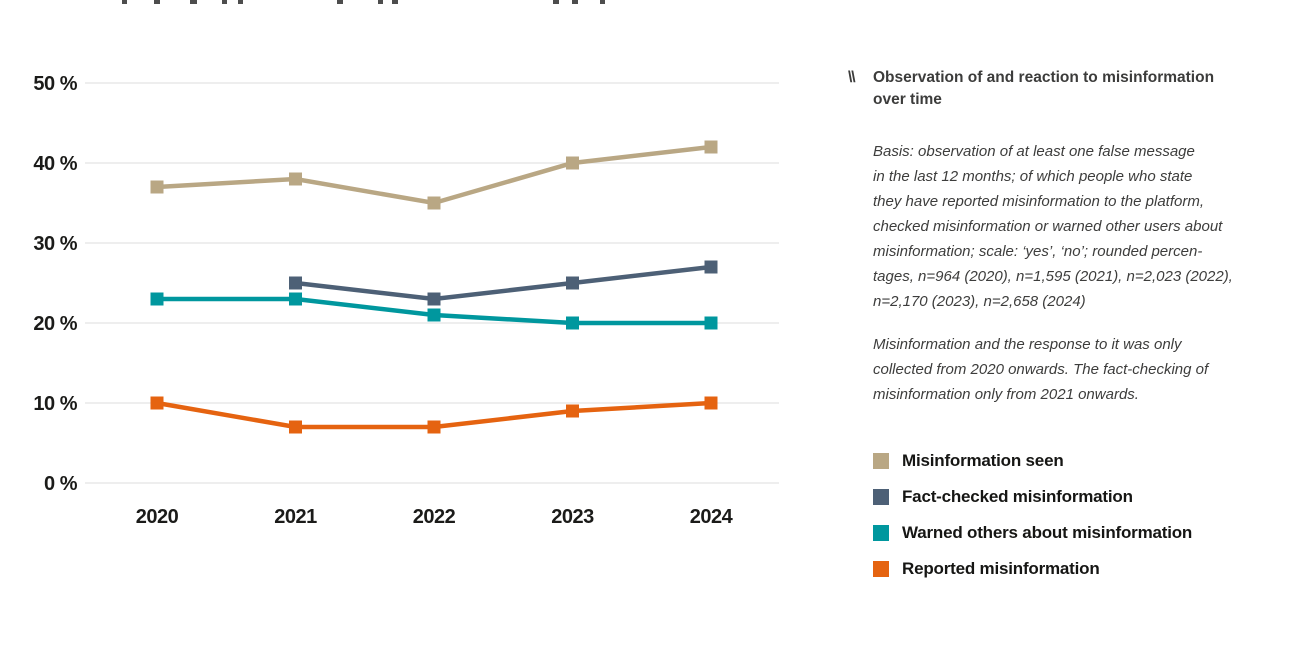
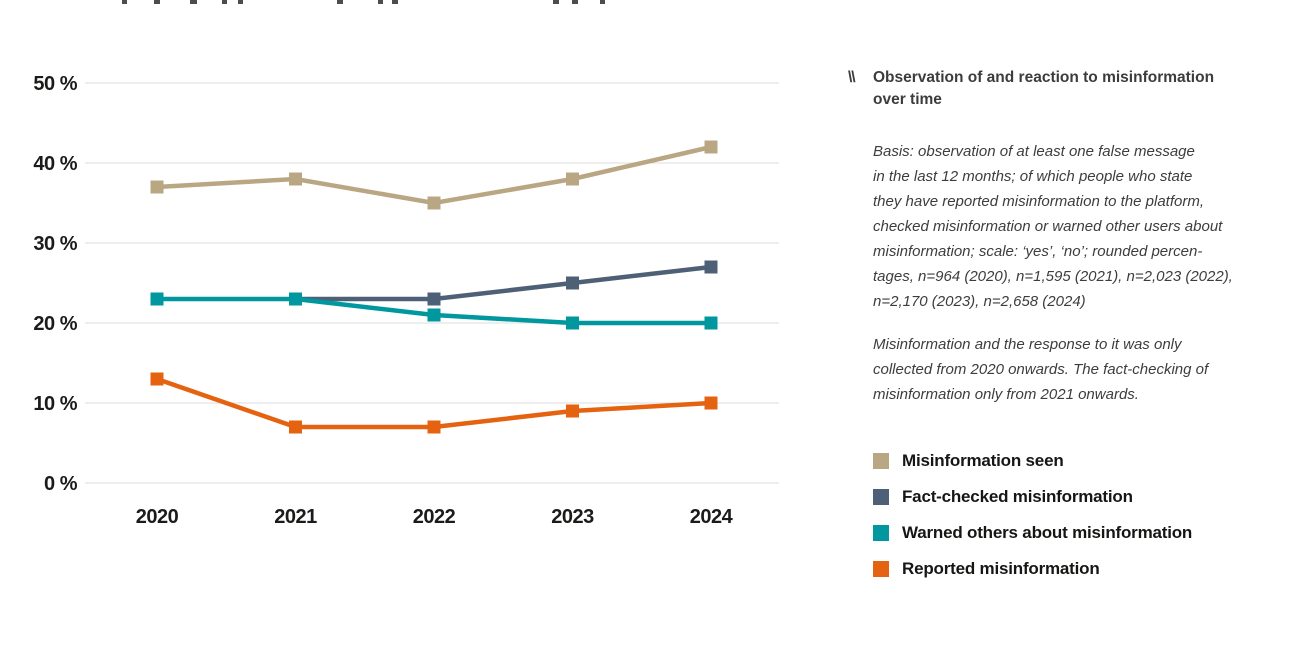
Reported misinformation/2020: 10% -> 13%
Fact-checked misinformation/2021: 25% -> 23%
Misinformation seen/2023: 40% -> 38%
